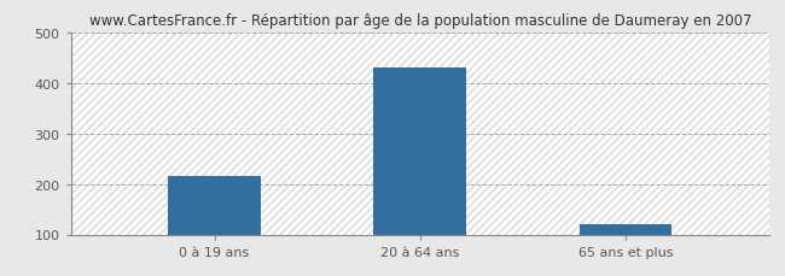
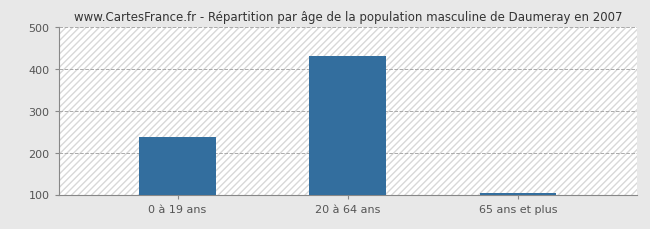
0 à 19 ans: 215 -> 238
65 ans et plus: 120 -> 104
